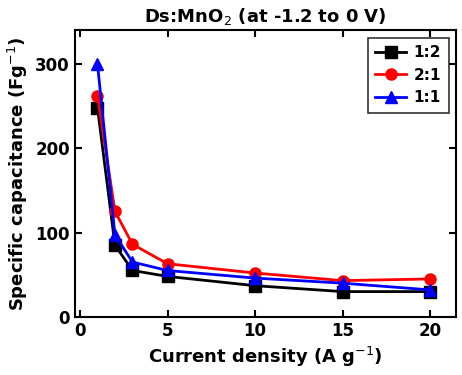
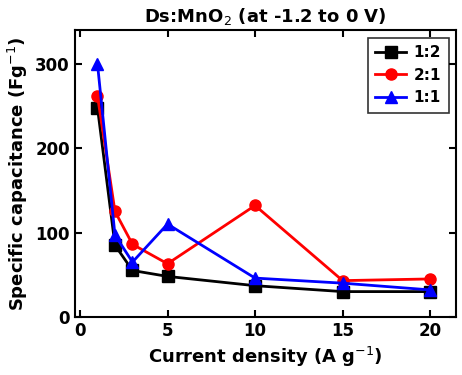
1:1/5: 55 -> 110
2:1/10: 52 -> 132
